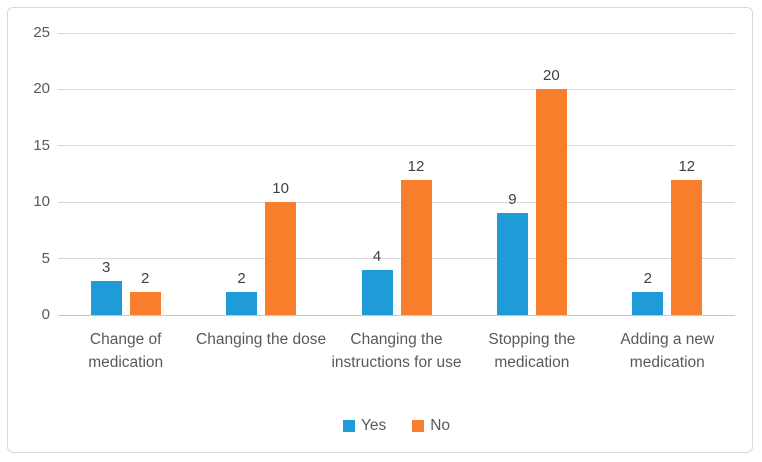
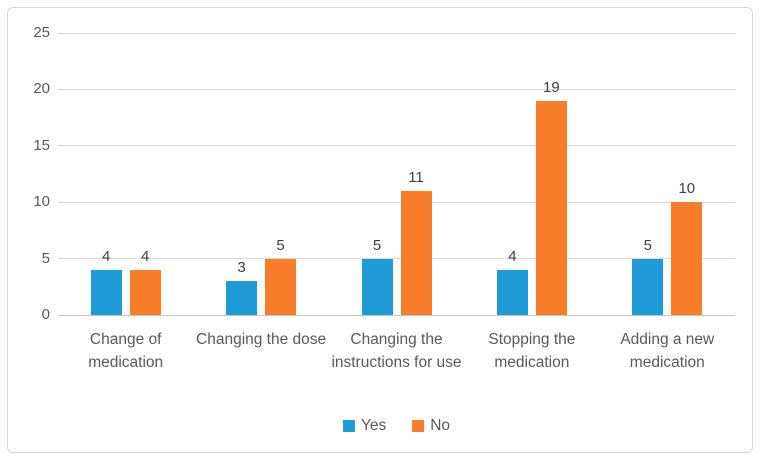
Yes/Change of medication: 3 -> 4
No/Change of medication: 2 -> 4
Yes/Changing the dose: 2 -> 3
No/Changing the dose: 10 -> 5
Yes/Changing the instructions for use: 4 -> 5
No/Changing the instructions for use: 12 -> 11
Yes/Stopping the medication: 9 -> 4
No/Stopping the medication: 20 -> 19
Yes/Adding a new medication: 2 -> 5
No/Adding a new medication: 12 -> 10
